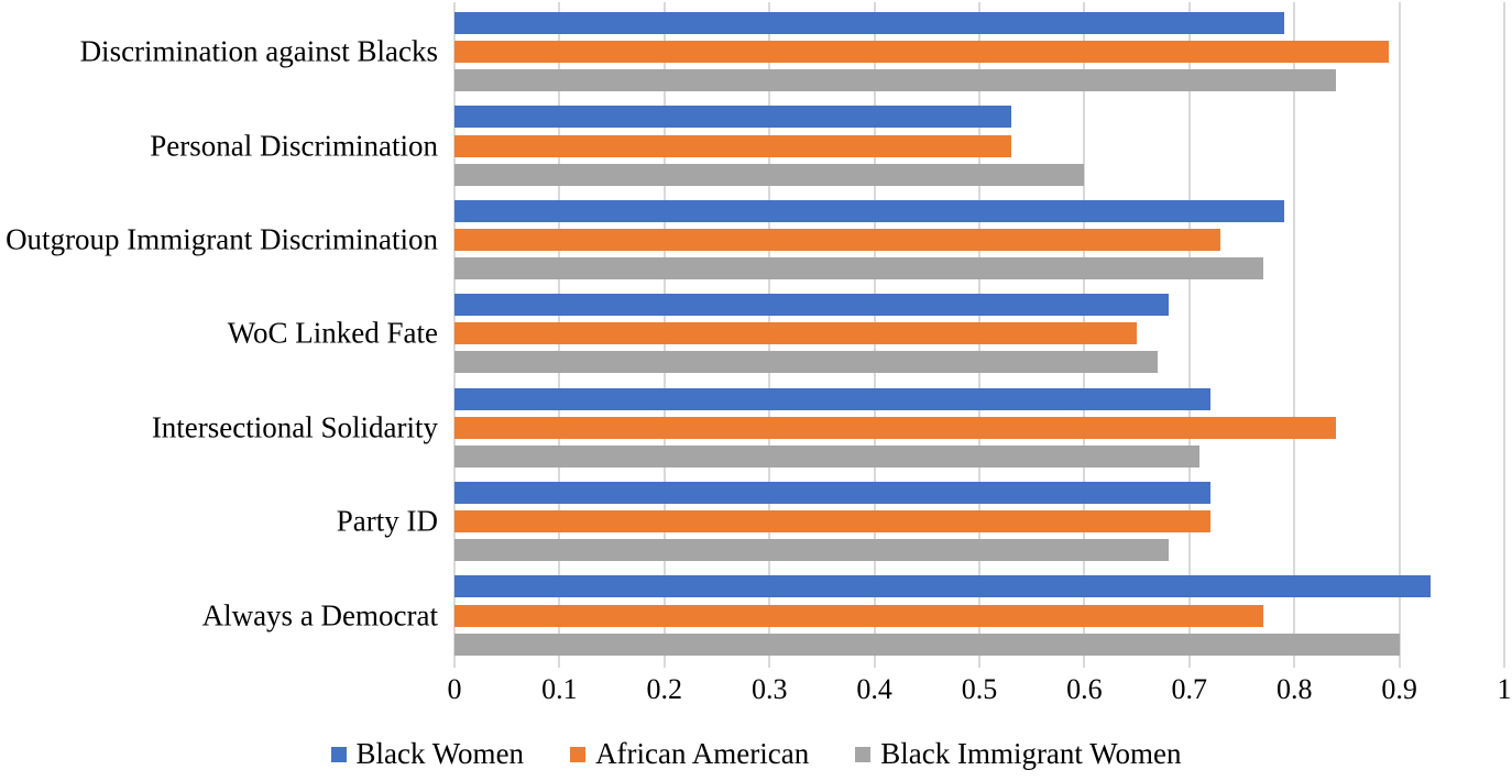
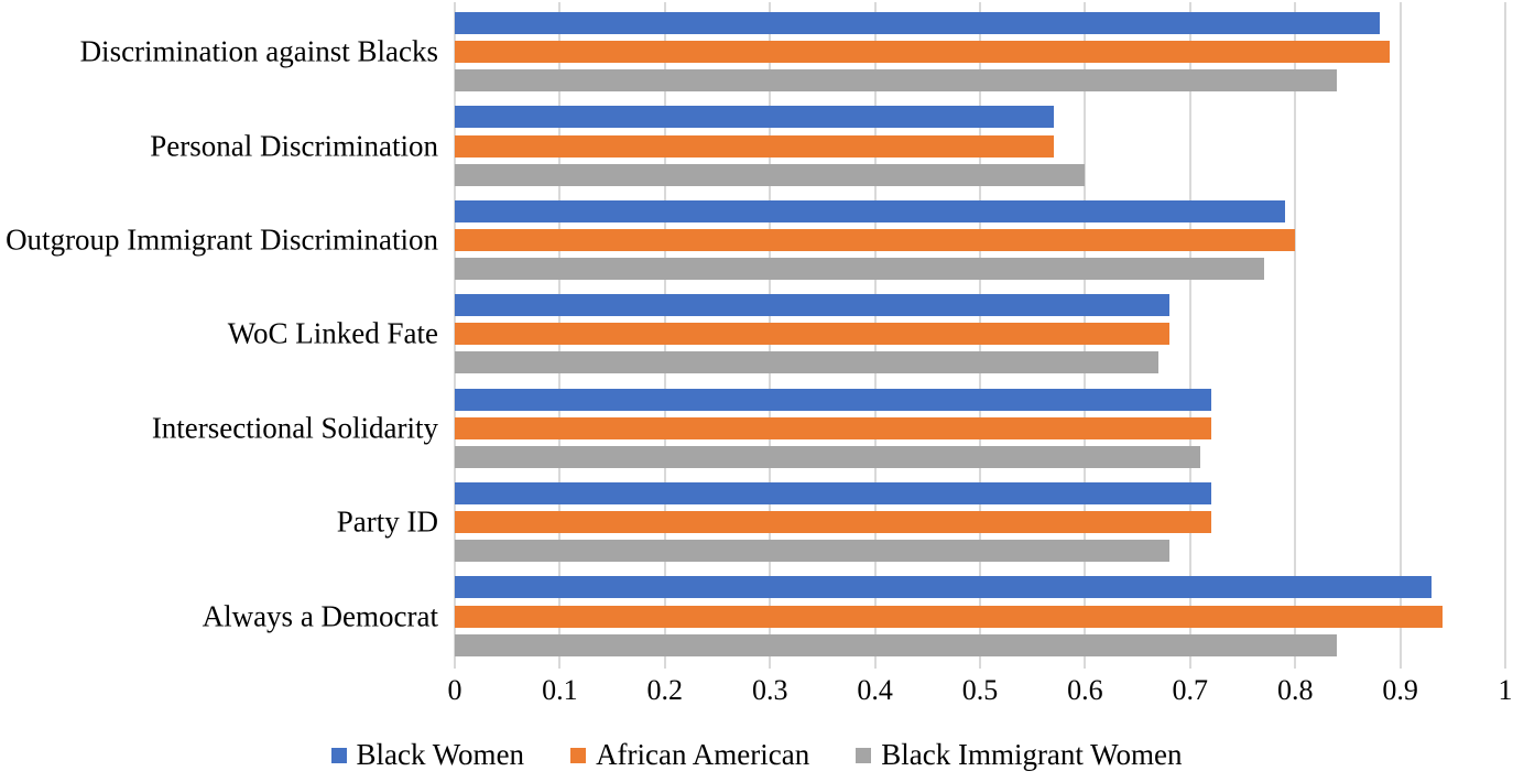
Black Women/Discrimination against Blacks: 0.79 -> 0.88
Black Women/Personal Discrimination: 0.53 -> 0.57
African American/Personal Discrimination: 0.53 -> 0.57
African American/Outgroup Immigrant Discrimination: 0.73 -> 0.80
African American/WoC Linked Fate: 0.65 -> 0.68
African American/Intersectional Solidarity: 0.84 -> 0.72
African American/Always a Democrat: 0.77 -> 0.94
Black Immigrant Women/Always a Democrat: 0.90 -> 0.84
